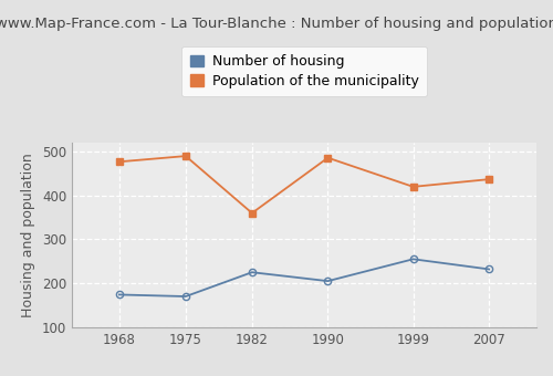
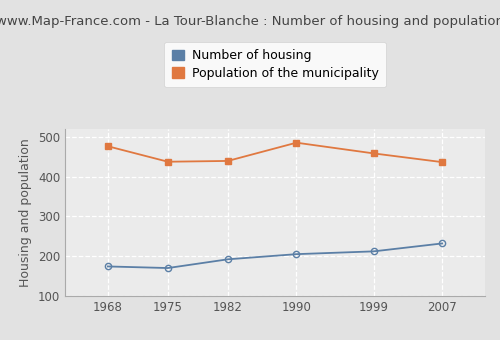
Population of the municipality/1975: 490 -> 438
Number of housing/1982: 225 -> 192
Population of the municipality/1982: 360 -> 440
Number of housing/1999: 255 -> 212
Population of the municipality/1999: 420 -> 459
